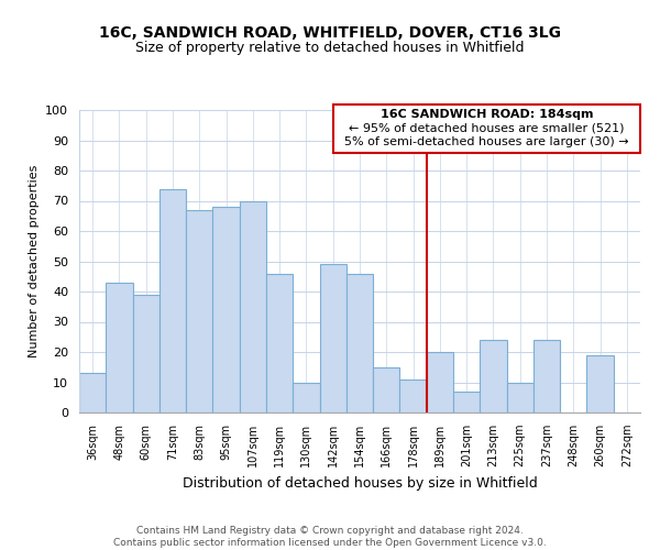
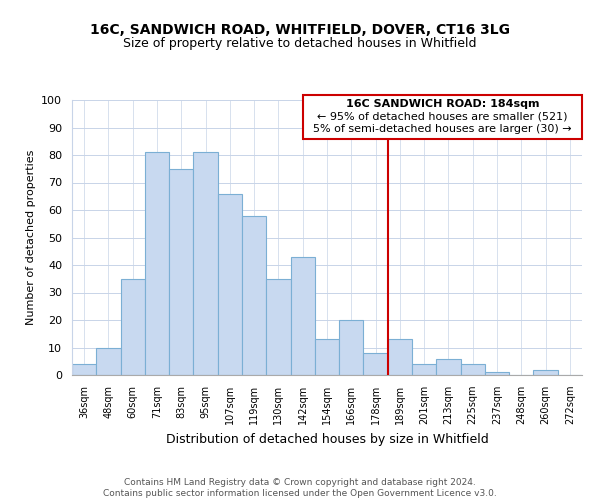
36sqm: 13 -> 4
48sqm: 43 -> 10
60sqm: 39 -> 35
71sqm: 74 -> 81
83sqm: 67 -> 75
95sqm: 68 -> 81
107sqm: 70 -> 66
119sqm: 46 -> 58
130sqm: 10 -> 35
142sqm: 49 -> 43
154sqm: 46 -> 13
166sqm: 15 -> 20
178sqm: 11 -> 8
189sqm: 20 -> 13
201sqm: 7 -> 4
213sqm: 24 -> 6
225sqm: 10 -> 4
237sqm: 24 -> 1
260sqm: 19 -> 2
